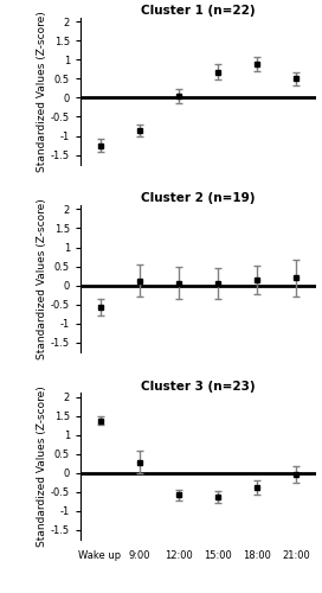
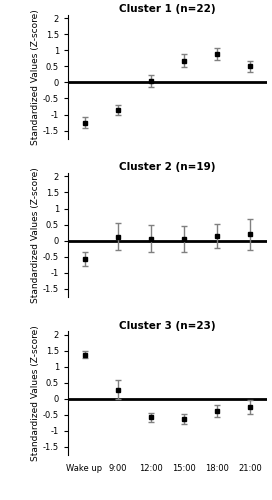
Cluster 3 (n=23)/21:00: -0.05 -> -0.25
